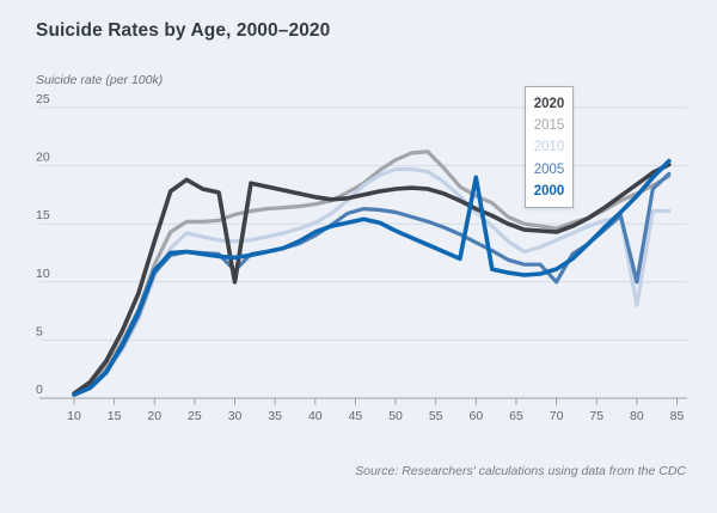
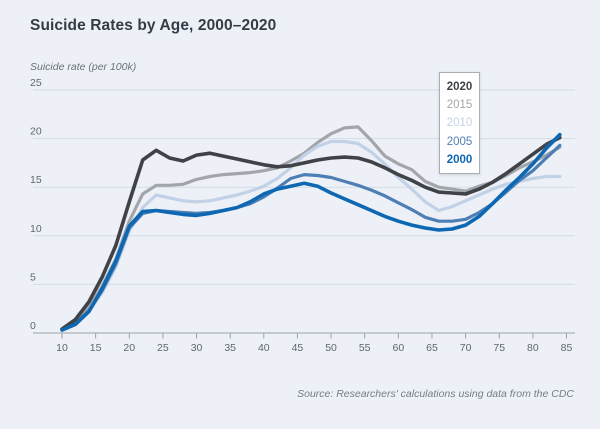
2020/30: 10 -> 18
2005/30: 11 -> 12
2000/60: 19 -> 12
2005/70: 10 -> 12
2010/80: 8 -> 16
2005/80: 10 -> 17
